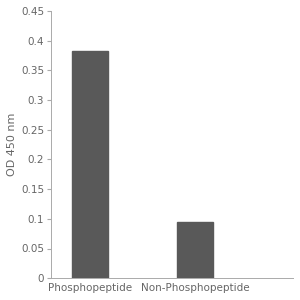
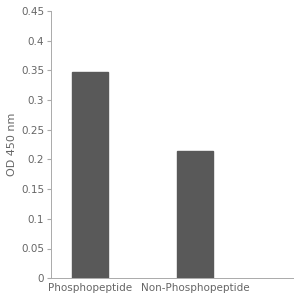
Phosphopeptide: 0.382 -> 0.348
Non-Phosphopeptide: 0.095 -> 0.214
